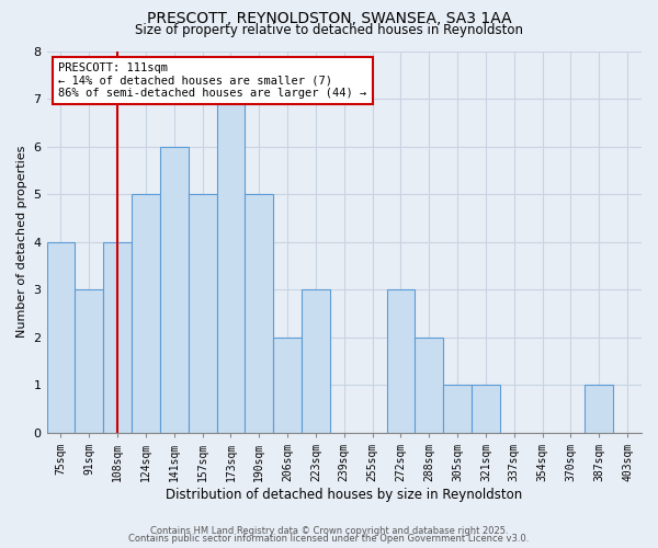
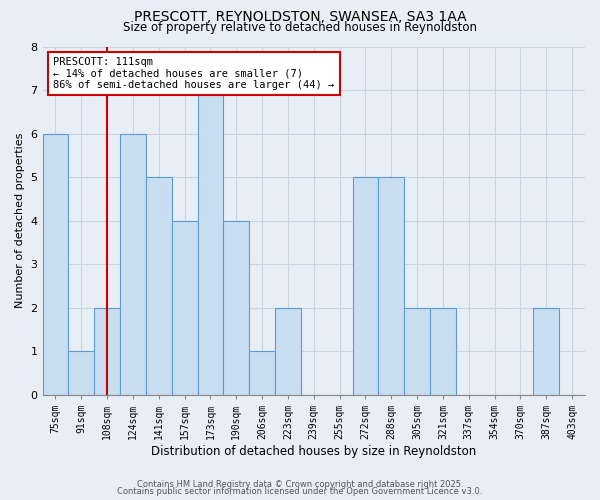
75sqm: 4 -> 6
91sqm: 3 -> 1
108sqm: 4 -> 2
124sqm: 5 -> 6
141sqm: 6 -> 5
157sqm: 5 -> 4
190sqm: 5 -> 4
206sqm: 2 -> 1
223sqm: 3 -> 2
272sqm: 3 -> 5
288sqm: 2 -> 5
305sqm: 1 -> 2
321sqm: 1 -> 2
387sqm: 1 -> 2
